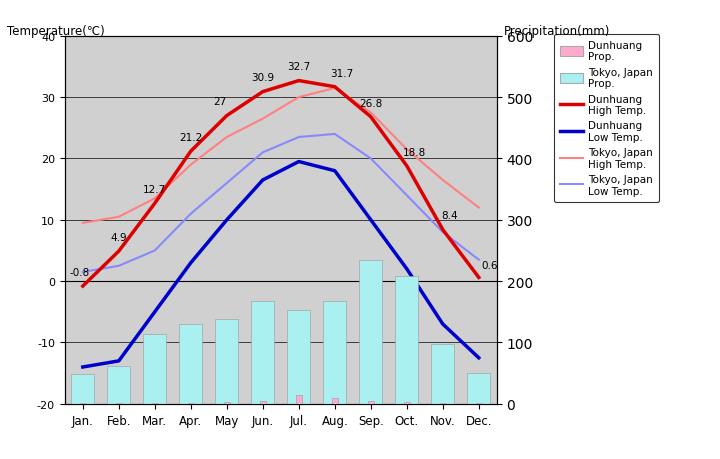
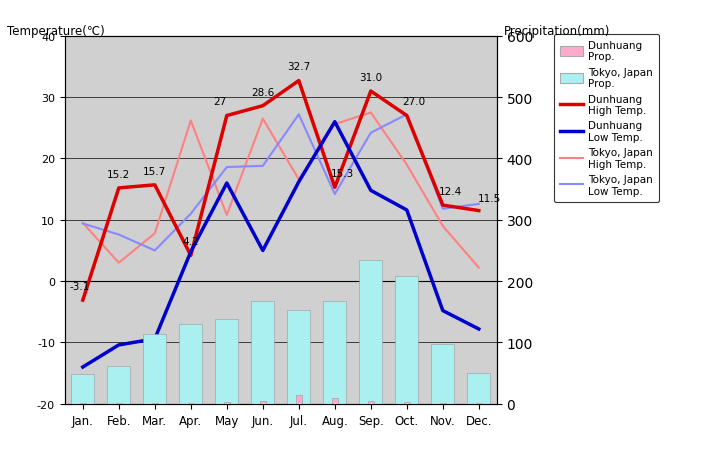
Dunhuang High Temp./Jan.: -0.8 -> -3.1
Tokyo, Japan Low Temp./Jan.: 1.5 -> 9.4
Dunhuang High Temp./Feb.: 4.9 -> 15.2
Dunhuang Low Temp./Feb.: -13.0 -> -10.4
Tokyo, Japan High Temp./Feb.: 10.5 -> 3.0
Tokyo, Japan Low Temp./Feb.: 2.5 -> 7.6
Dunhuang High Temp./Mar.: 12.7 -> 15.7
Dunhuang Low Temp./Mar.: -5.0 -> -9.4
Tokyo, Japan High Temp./Mar.: 13.5 -> 7.8
Dunhuang High Temp./Apr.: 21.2 -> 4.2
Dunhuang Low Temp./Apr.: 3.0 -> 4.8
Tokyo, Japan High Temp./Apr.: 19.0 -> 26.2
Dunhuang Low Temp./May: 10.0 -> 16.0
Tokyo, Japan High Temp./May: 23.5 -> 10.8
Tokyo, Japan Low Temp./May: 16.0 -> 18.6
Dunhuang High Temp./Jun.: 30.9 -> 28.6
Dunhuang Low Temp./Jun.: 16.5 -> 5.0
Tokyo, Japan Low Temp./Jun.: 21.0 -> 18.8
Dunhuang Low Temp./Jul.: 19.5 -> 16.2
Tokyo, Japan High Temp./Jul.: 30.0 -> 16.6
Tokyo, Japan Low Temp./Jul.: 23.5 -> 27.2
Dunhuang High Temp./Aug.: 31.7 -> 15.3
Dunhuang Low Temp./Aug.: 18.0 -> 26.0
Tokyo, Japan High Temp./Aug.: 31.5 -> 25.6
Tokyo, Japan Low Temp./Aug.: 24.0 -> 14.2
Dunhuang High Temp./Sep.: 26.8 -> 31.0
Dunhuang Low Temp./Sep.: 10.0 -> 14.8
Tokyo, Japan Low Temp./Sep.: 20.0 -> 24.2
Dunhuang High Temp./Oct.: 18.8 -> 27.0
Dunhuang Low Temp./Oct.: 2.0 -> 11.6
Tokyo, Japan High Temp./Oct.: 21.5 -> 19.0
Tokyo, Japan Low Temp./Oct.: 14.0 -> 27.2
Dunhuang High Temp./Nov.: 8.4 -> 12.4
Dunhuang Low Temp./Nov.: -7.0 -> -4.8
Tokyo, Japan High Temp./Nov.: 16.5 -> 9.0
Tokyo, Japan Low Temp./Nov.: 8.0 -> 11.8
Dunhuang High Temp./Dec.: 0.6 -> 11.5
Dunhuang Low Temp./Dec.: -12.5 -> -7.8
Tokyo, Japan High Temp./Dec.: 12.0 -> 2.2
Tokyo, Japan Low Temp./Dec.: 3.5 -> 12.6
